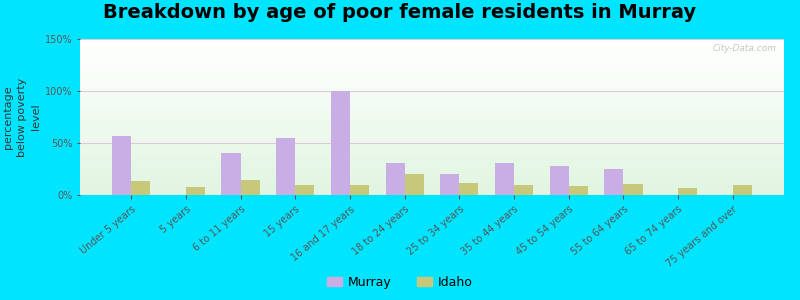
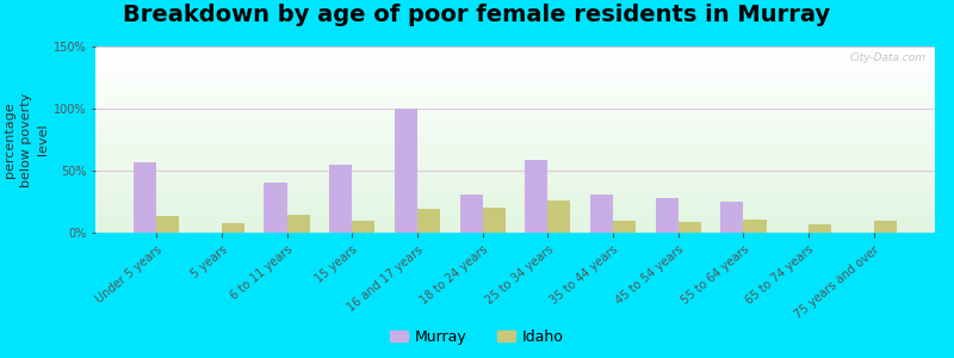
Idaho/16 and 17 years: 10% -> 19%
Murray/25 to 34 years: 20% -> 59%
Idaho/25 to 34 years: 12% -> 26%
